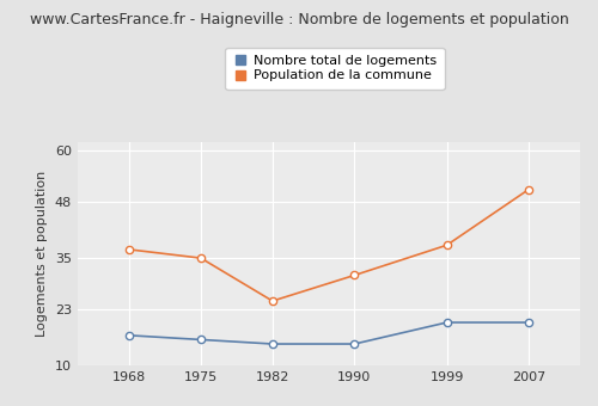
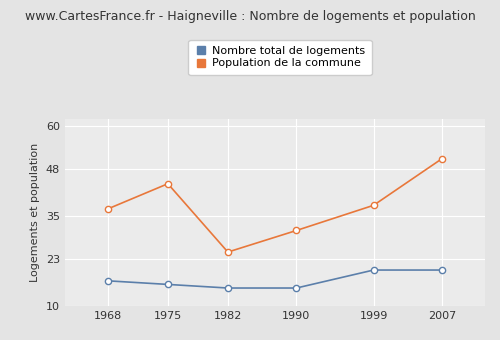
Population de la commune/1975: 35 -> 44
